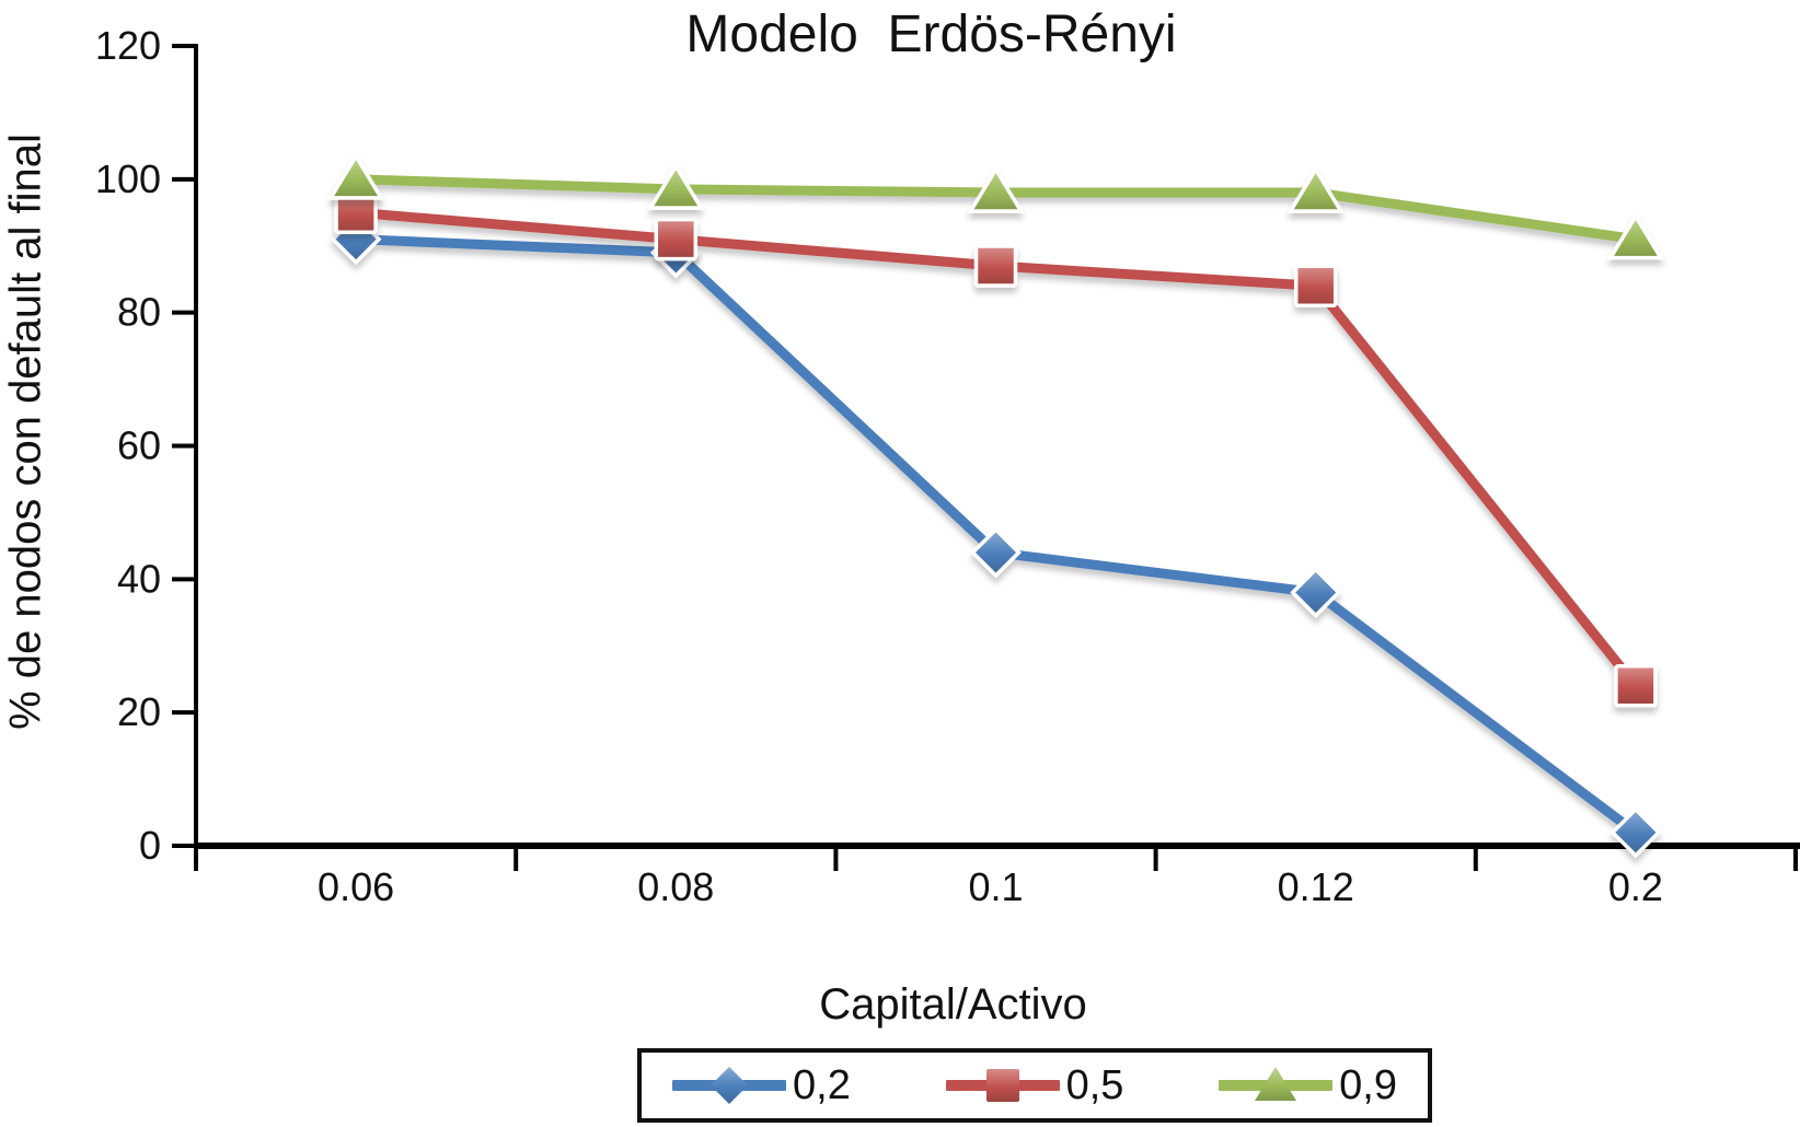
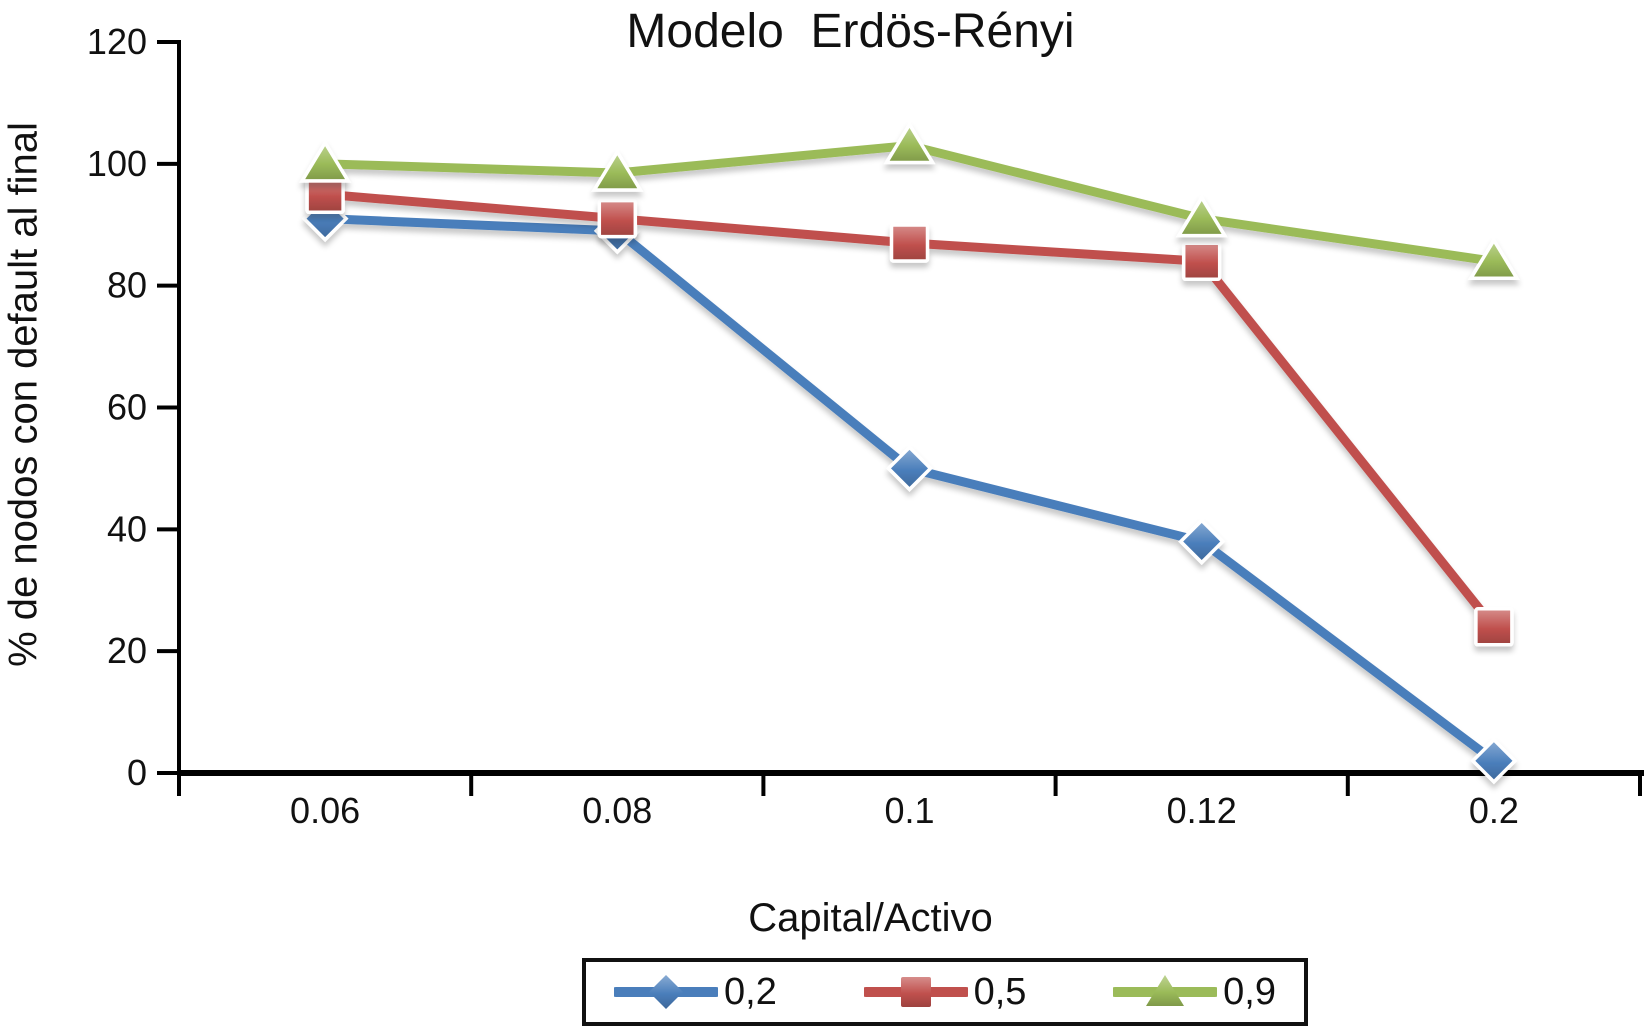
0,2/0.1: 44 -> 50
0,9/0.1: 98 -> 103
0,9/0.12: 98 -> 91
0,9/0.2: 91 -> 84
